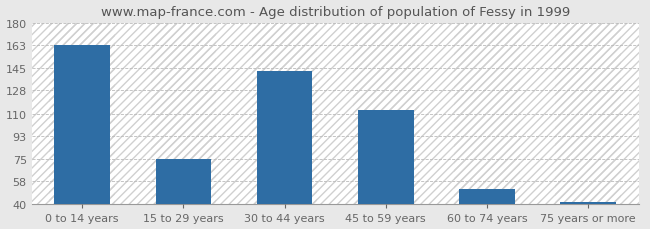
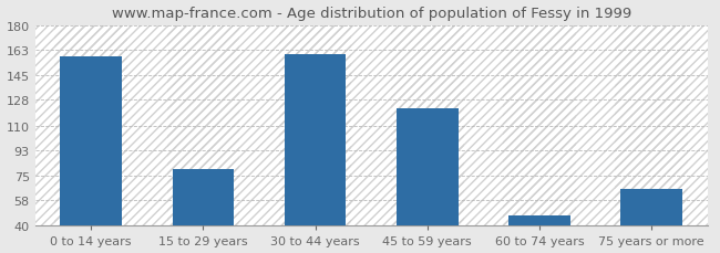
0 to 14 years: 163 -> 158
15 to 29 years: 75 -> 80
30 to 44 years: 143 -> 160
45 to 59 years: 113 -> 122
60 to 74 years: 52 -> 47
75 years or more: 42 -> 66
